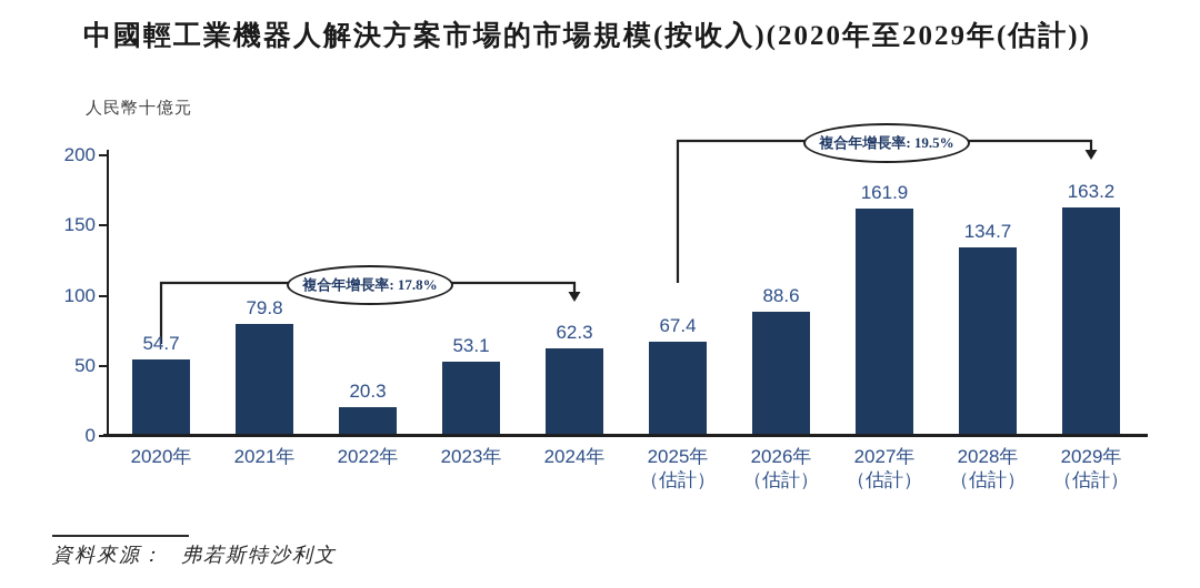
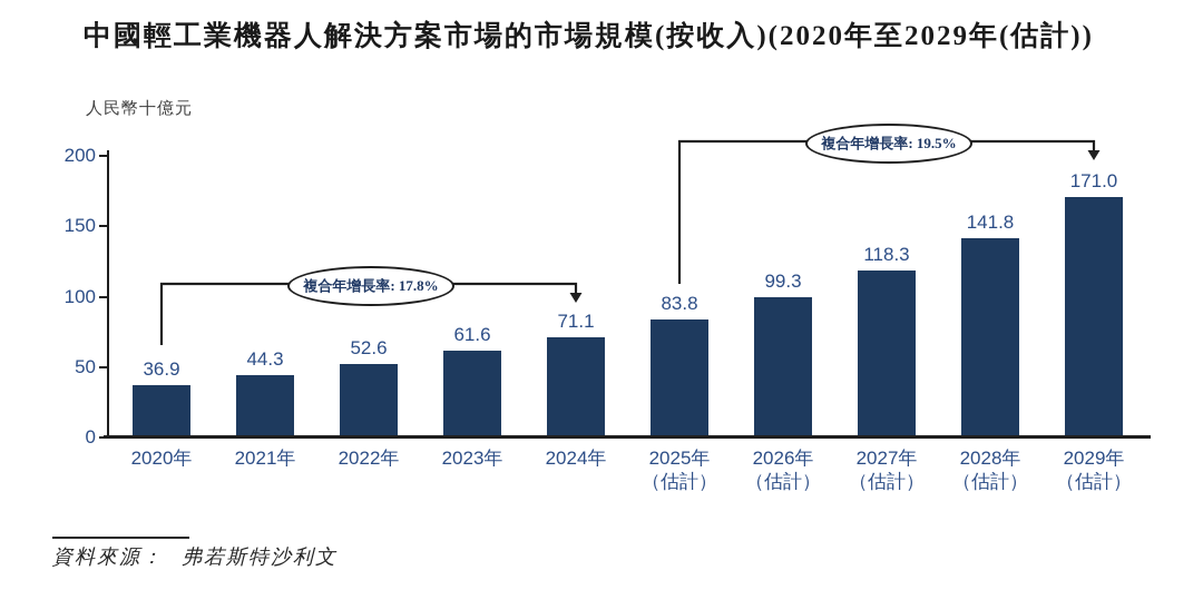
2020年: 54.7 -> 36.9
2021年: 79.8 -> 44.3
2022年: 20.3 -> 52.6
2023年: 53.1 -> 61.6
2024年: 62.3 -> 71.1
2025年: 67.4 -> 83.8
2026年: 88.6 -> 99.3
2027年: 161.9 -> 118.3
2028年: 134.7 -> 141.8
2029年: 163.2 -> 171.0
